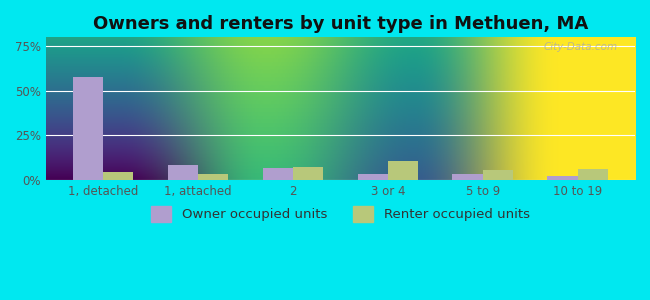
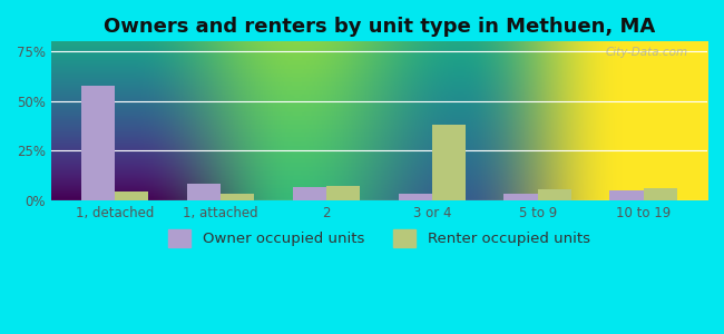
Renter occupied units/3 or 4: 10% -> 38%
Owner occupied units/10 to 19: 2% -> 5%
